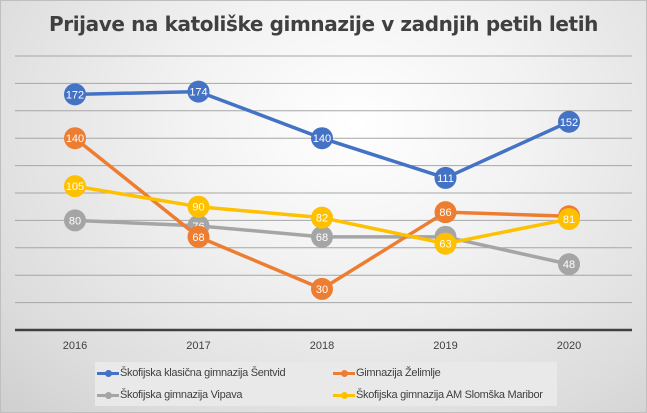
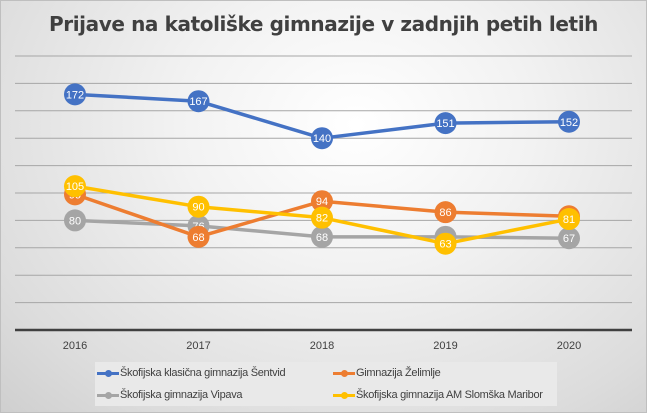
Gimnazija Želimlje/2016: 140 -> 99
Škofijska klasična gimnazija Šentvid/2017: 174 -> 167
Gimnazija Želimlje/2018: 30 -> 94
Škofijska klasična gimnazija Šentvid/2019: 111 -> 151
Škofijska gimnazija Vipava/2020: 48 -> 67
